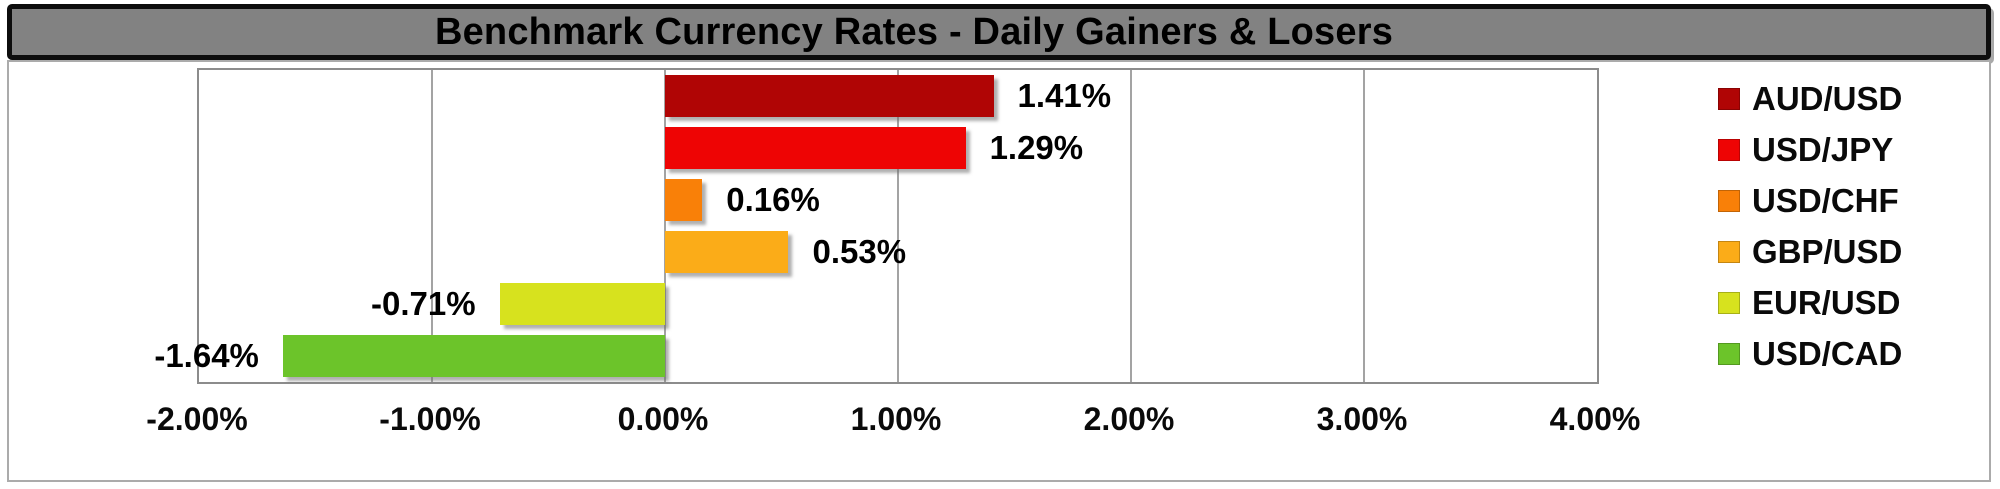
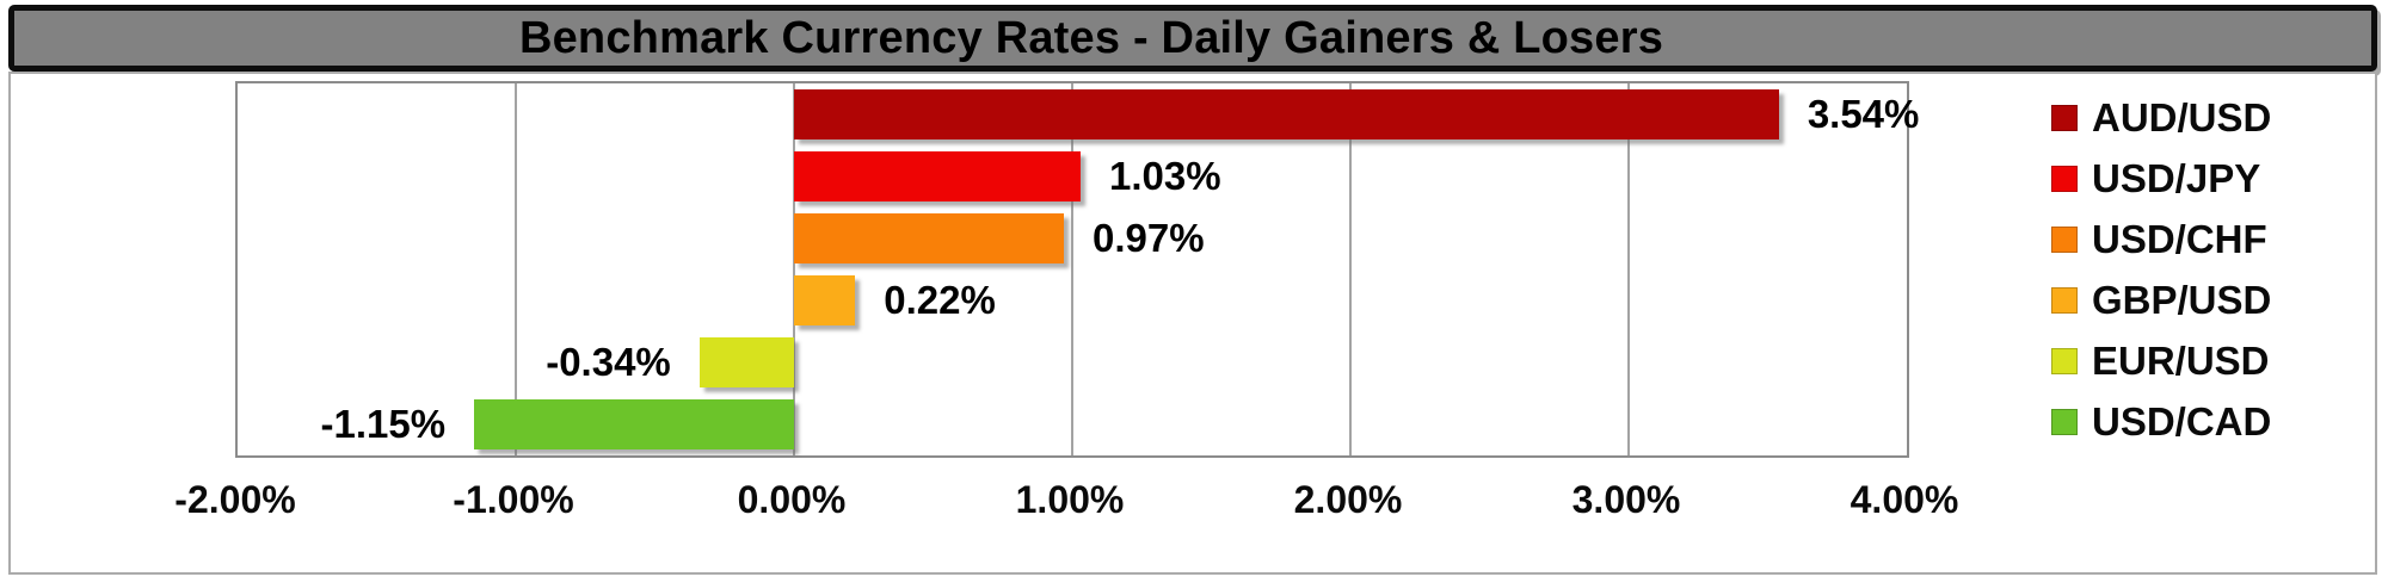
AUD/USD: 1.41% -> 3.54%
USD/JPY: 1.29% -> 1.03%
USD/CHF: 0.16% -> 0.97%
GBP/USD: 0.53% -> 0.22%
EUR/USD: -0.71% -> -0.34%
USD/CAD: -1.64% -> -1.15%
